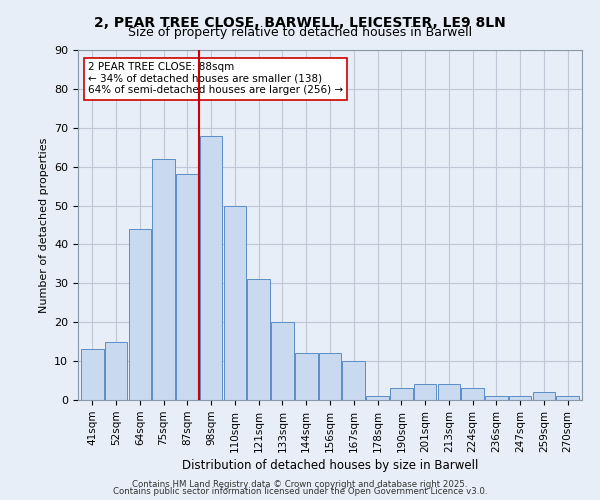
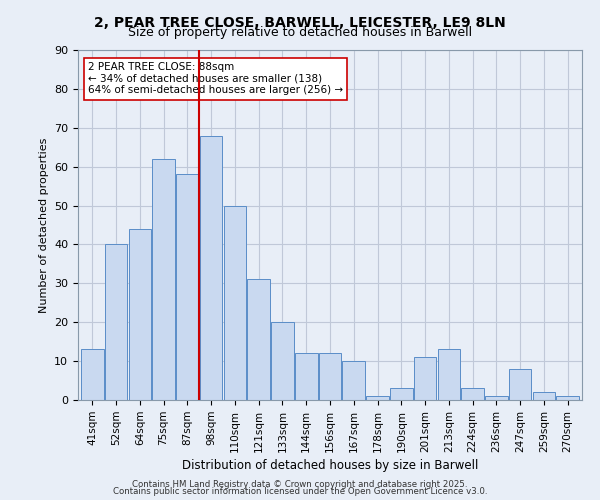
52sqm: 15 -> 40
201sqm: 4 -> 11
213sqm: 4 -> 13
247sqm: 1 -> 8
